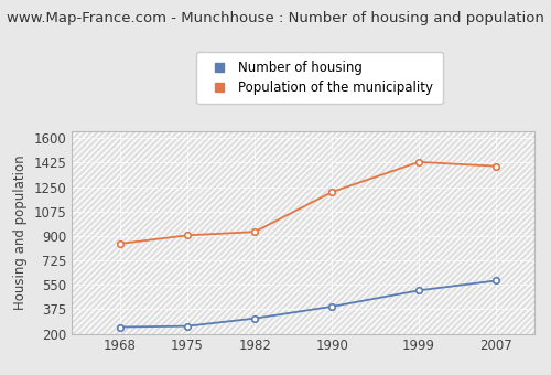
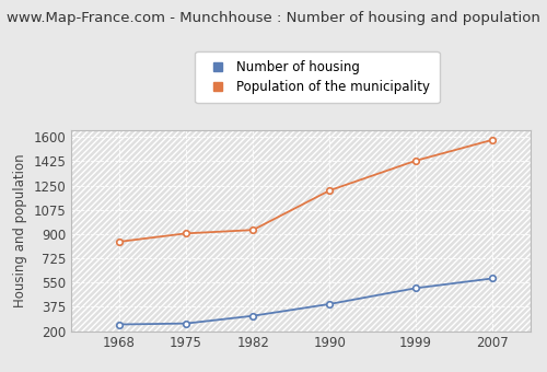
Population of the municipality/2007: 1400 -> 1580
